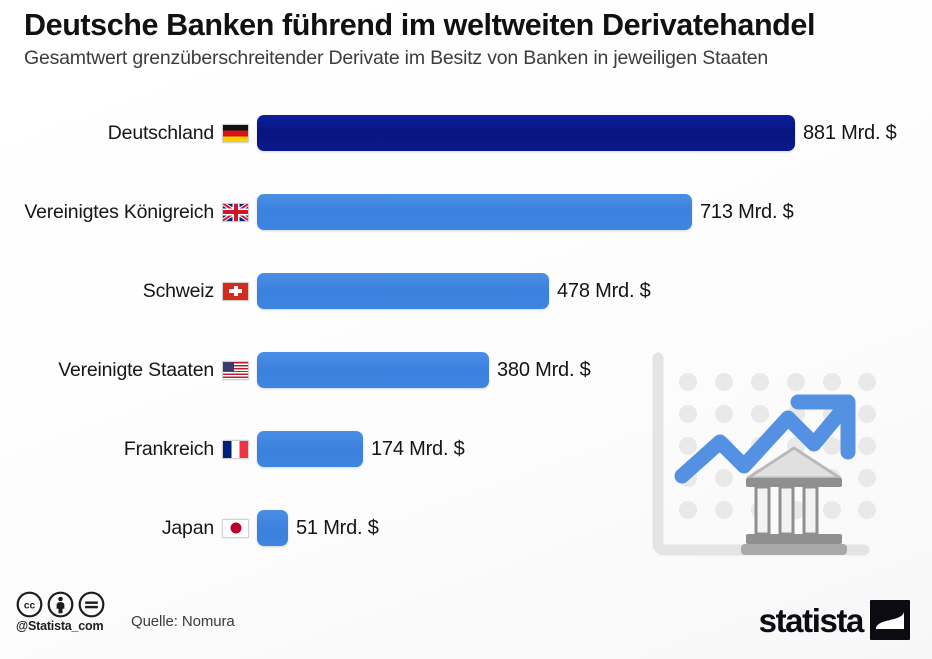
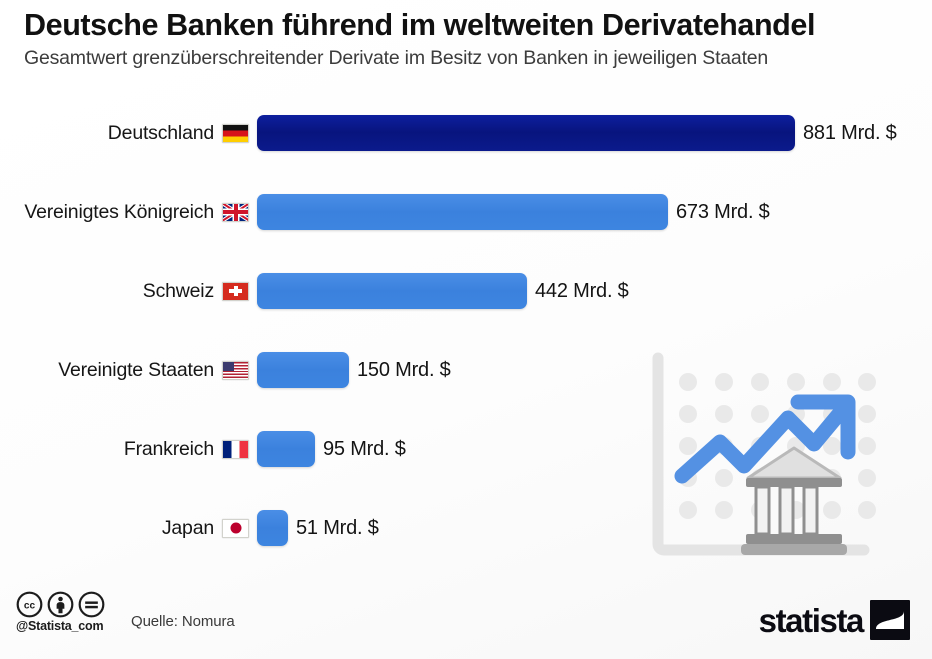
Vereinigtes Königreich: 713 -> 673
Schweiz: 478 -> 442
Vereinigte Staaten: 380 -> 150
Frankreich: 174 -> 95
